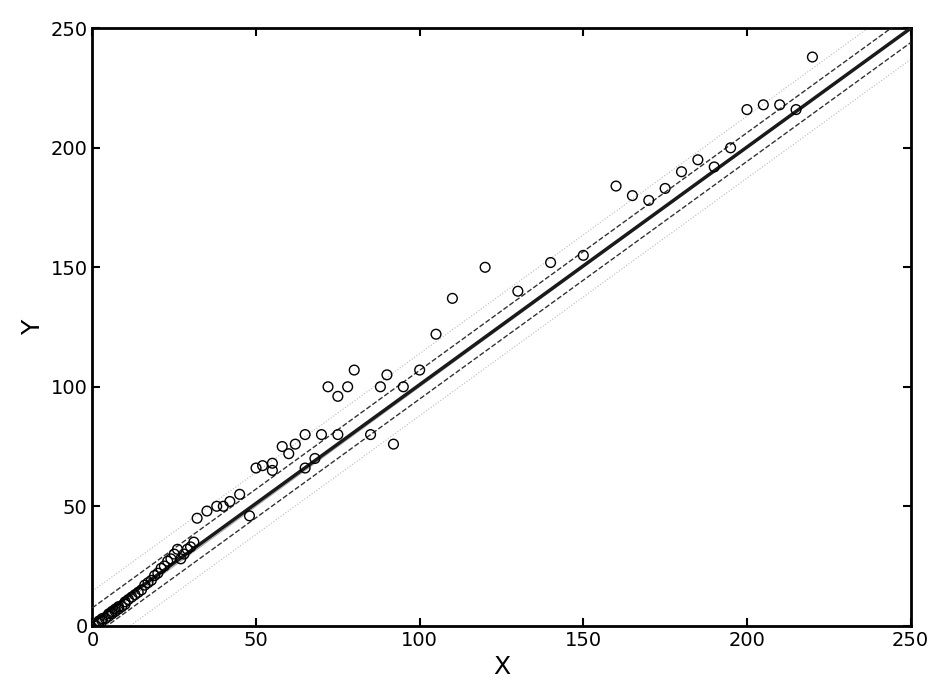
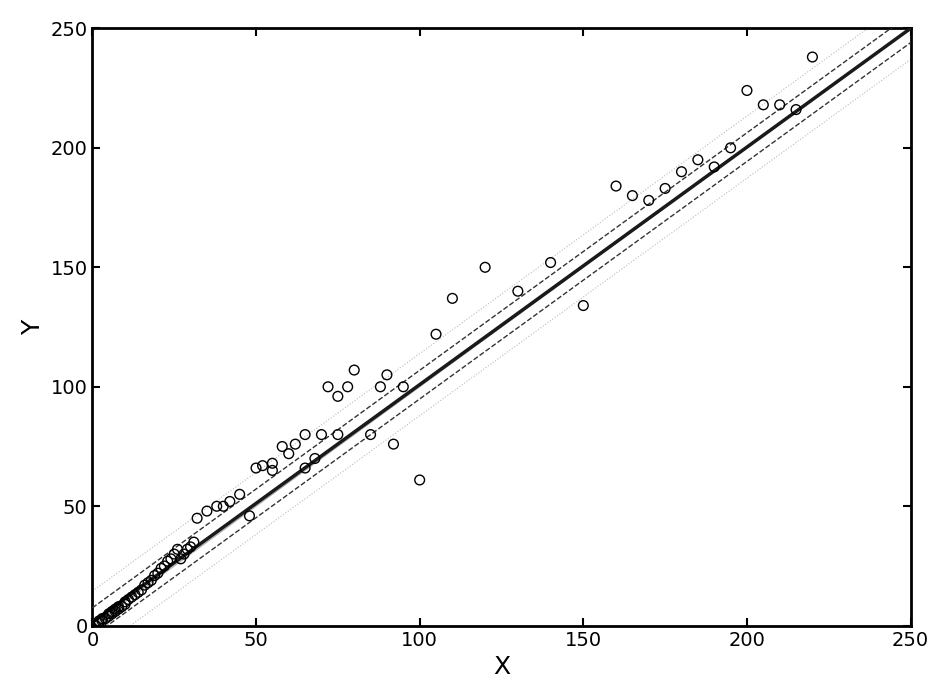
100: 107 -> 61
150: 155 -> 134
200: 216 -> 224
